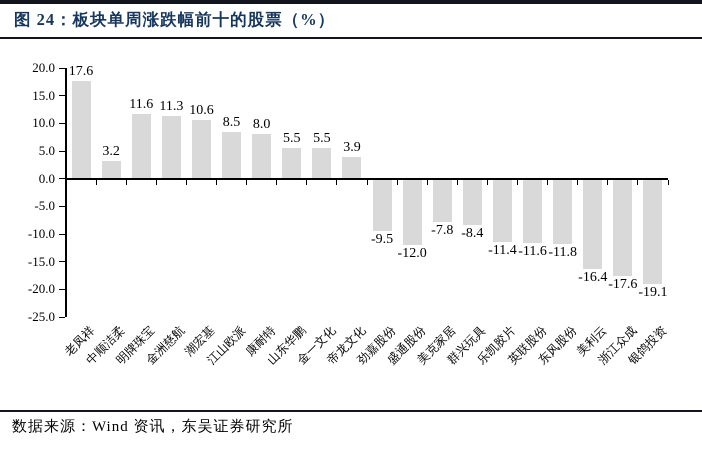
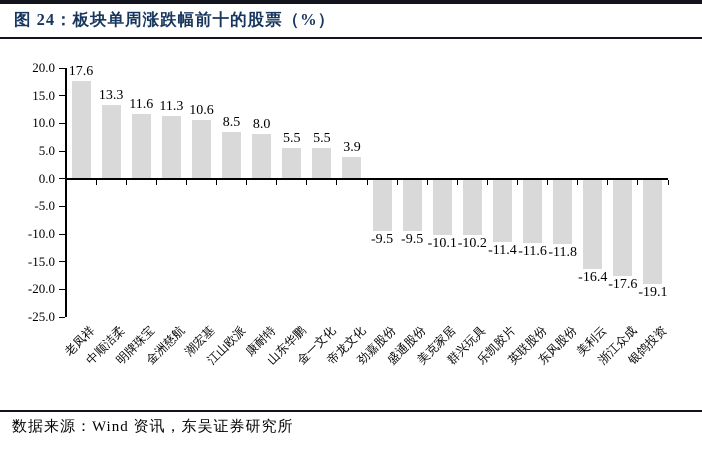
中顺洁柔: 3.2 -> 13.3
盛通股份: -12.0 -> -9.5
美克家居: -7.8 -> -10.1
群兴玩具: -8.4 -> -10.2
